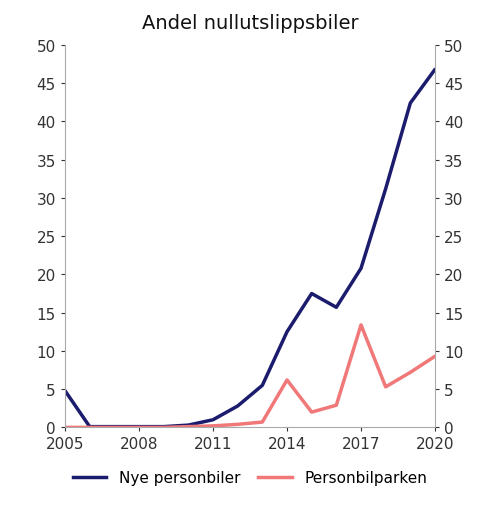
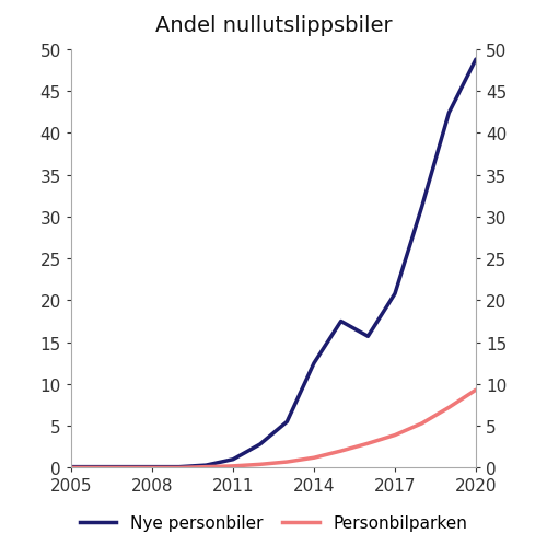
Nye personbiler/2005: 4.8 -> 0.1
Personbilparken/2014: 6.2 -> 1.2
Personbilparken/2017: 13.4 -> 3.9
Nye personbiler/2020: 46.8 -> 48.8
